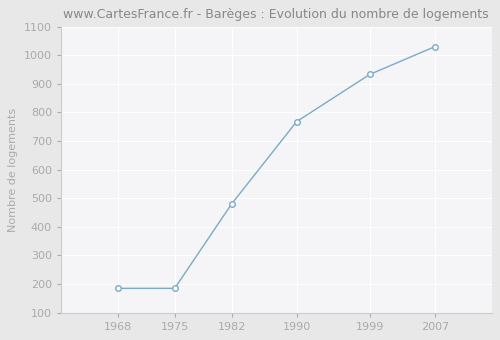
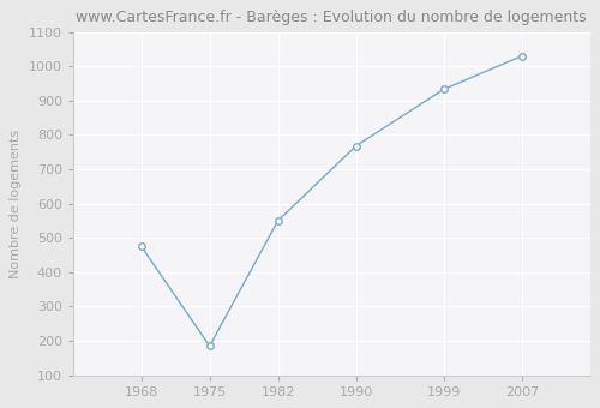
1968: 185 -> 475
1982: 480 -> 550
